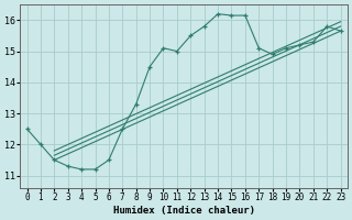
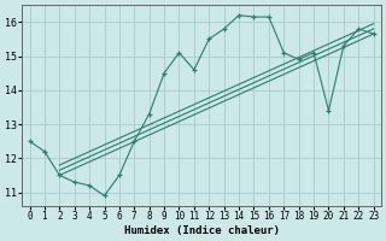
1: 12.00 -> 12.20
5: 11.20 -> 10.90
11: 15.00 -> 14.60
20: 15.20 -> 13.40
